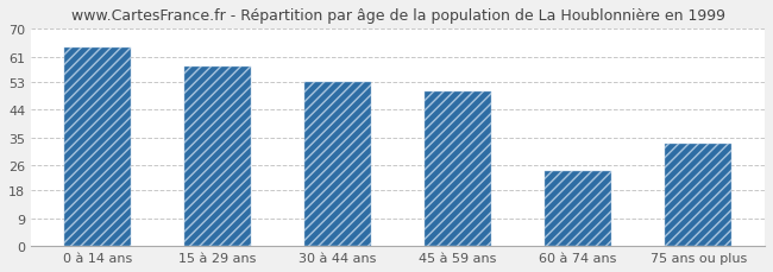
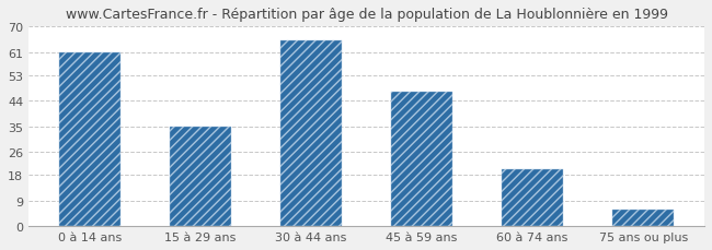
0 à 14 ans: 64 -> 61
15 à 29 ans: 58 -> 35
30 à 44 ans: 53 -> 65
45 à 59 ans: 50 -> 47
60 à 74 ans: 24 -> 20
75 ans ou plus: 33 -> 6
